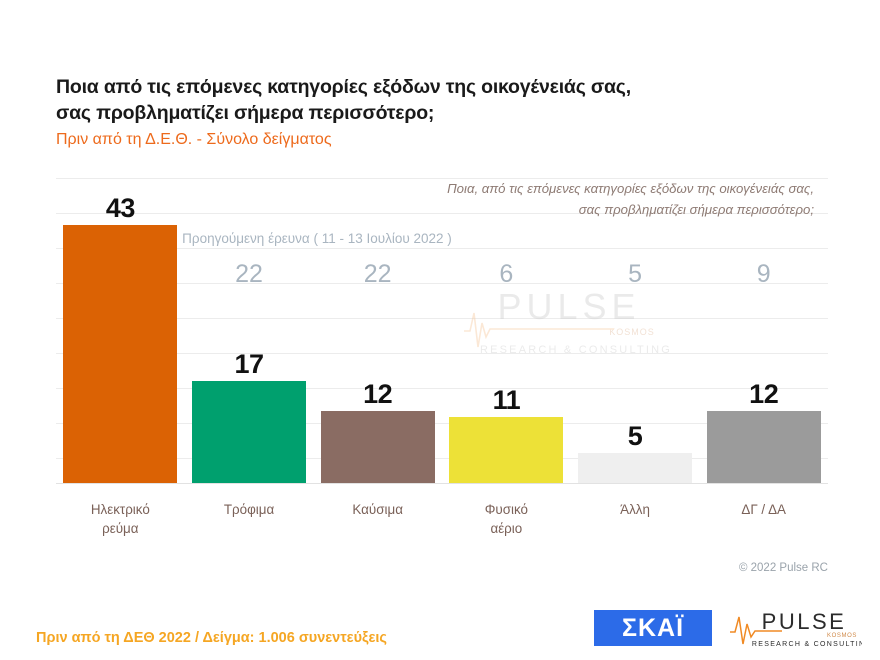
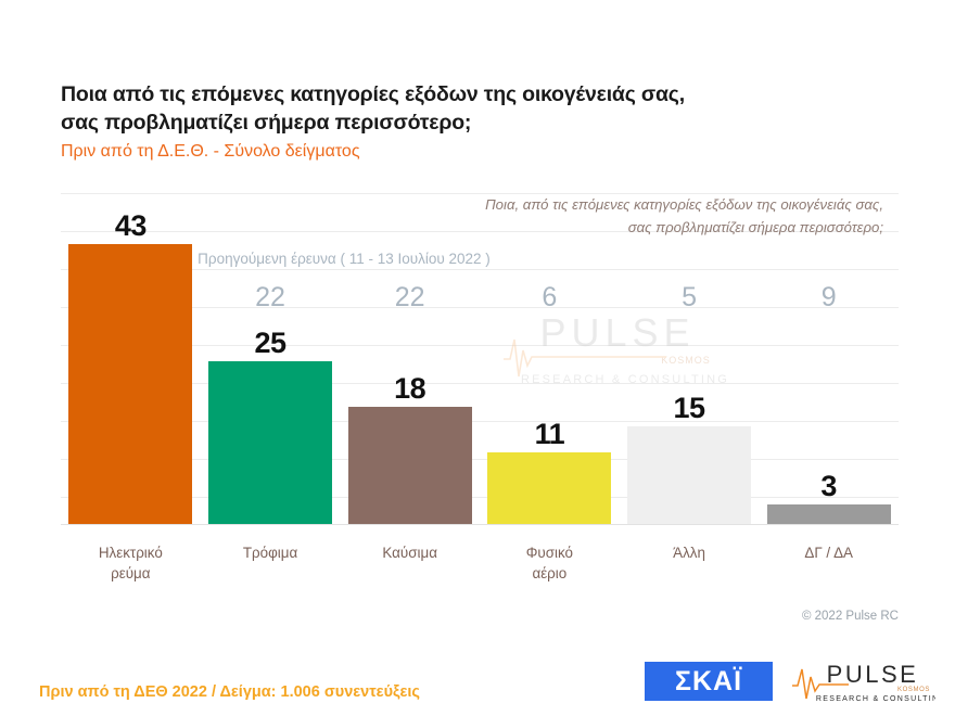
Πριν από τη Δ.Ε.Θ. - Σύνολο δείγματος/Τρόφιμα: 17 -> 25
Πριν από τη Δ.Ε.Θ. - Σύνολο δείγματος/Καύσιμα: 12 -> 18
Πριν από τη Δ.Ε.Θ. - Σύνολο δείγματος/Άλλη: 5 -> 15
Πριν από τη Δ.Ε.Θ. - Σύνολο δείγματος/ΔΓ / ΔΑ: 12 -> 3
